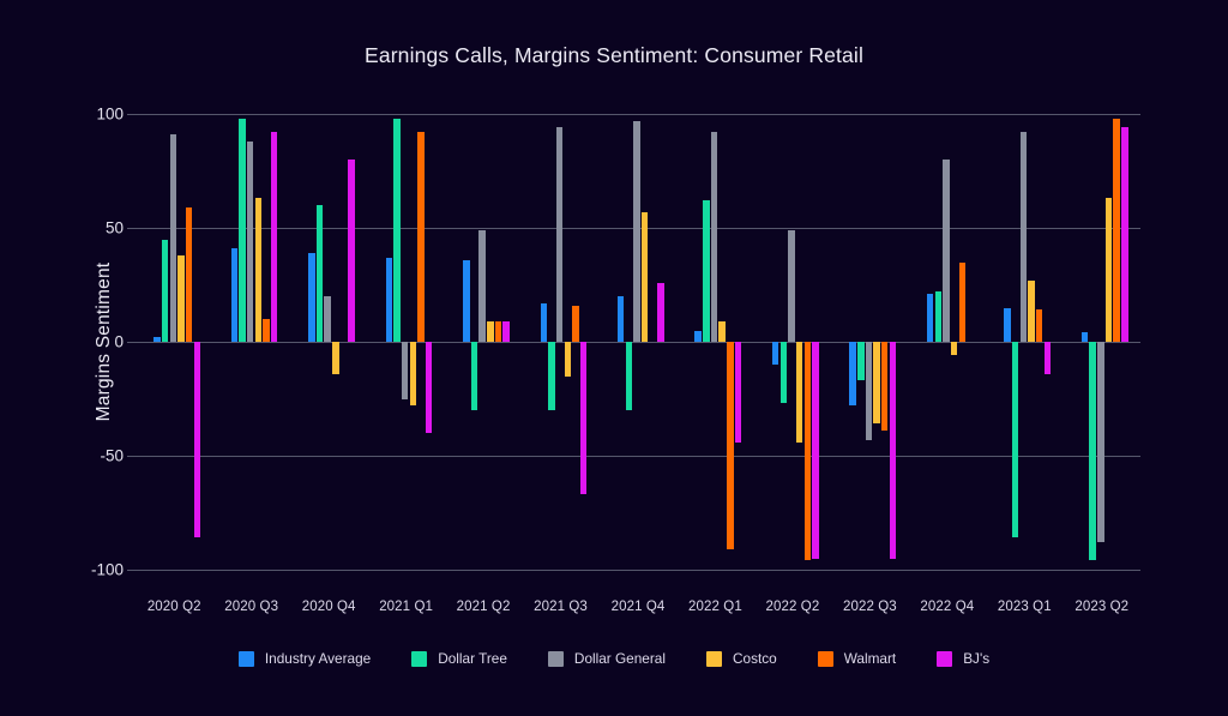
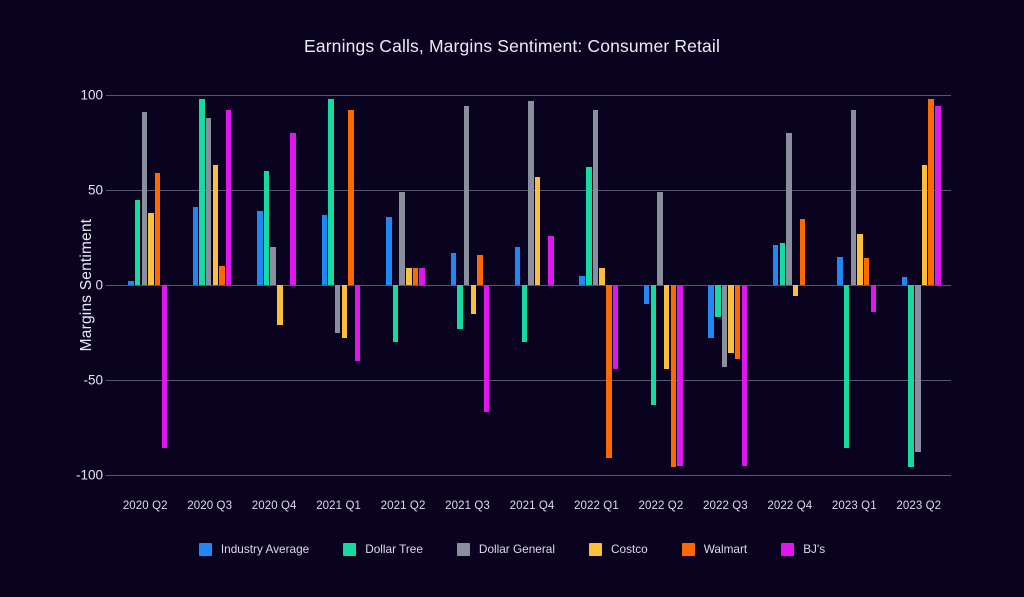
Costco/2020 Q4: -14 -> -21
Dollar Tree/2021 Q3: -30 -> -23
Dollar Tree/2022 Q2: -27 -> -63
